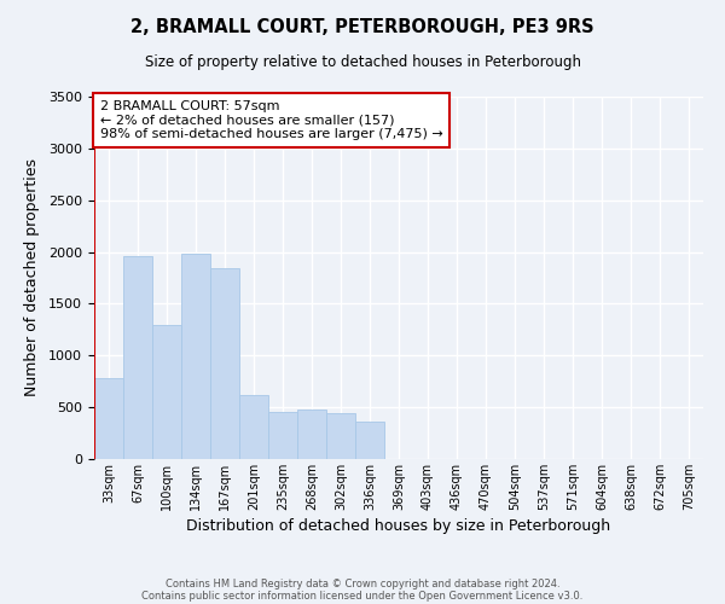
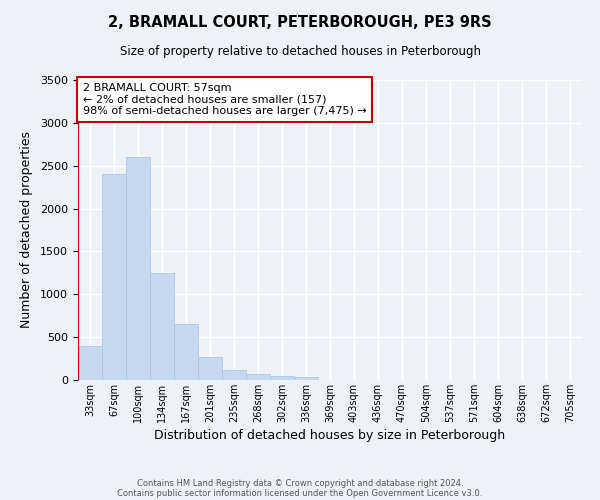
33sqm: 780 -> 400
67sqm: 1960 -> 2400
100sqm: 1300 -> 2600
134sqm: 1980 -> 1250
167sqm: 1840 -> 650
201sqm: 620 -> 270
235sqm: 460 -> 120
268sqm: 480 -> 60
302sqm: 440 -> 50
336sqm: 360 -> 30
